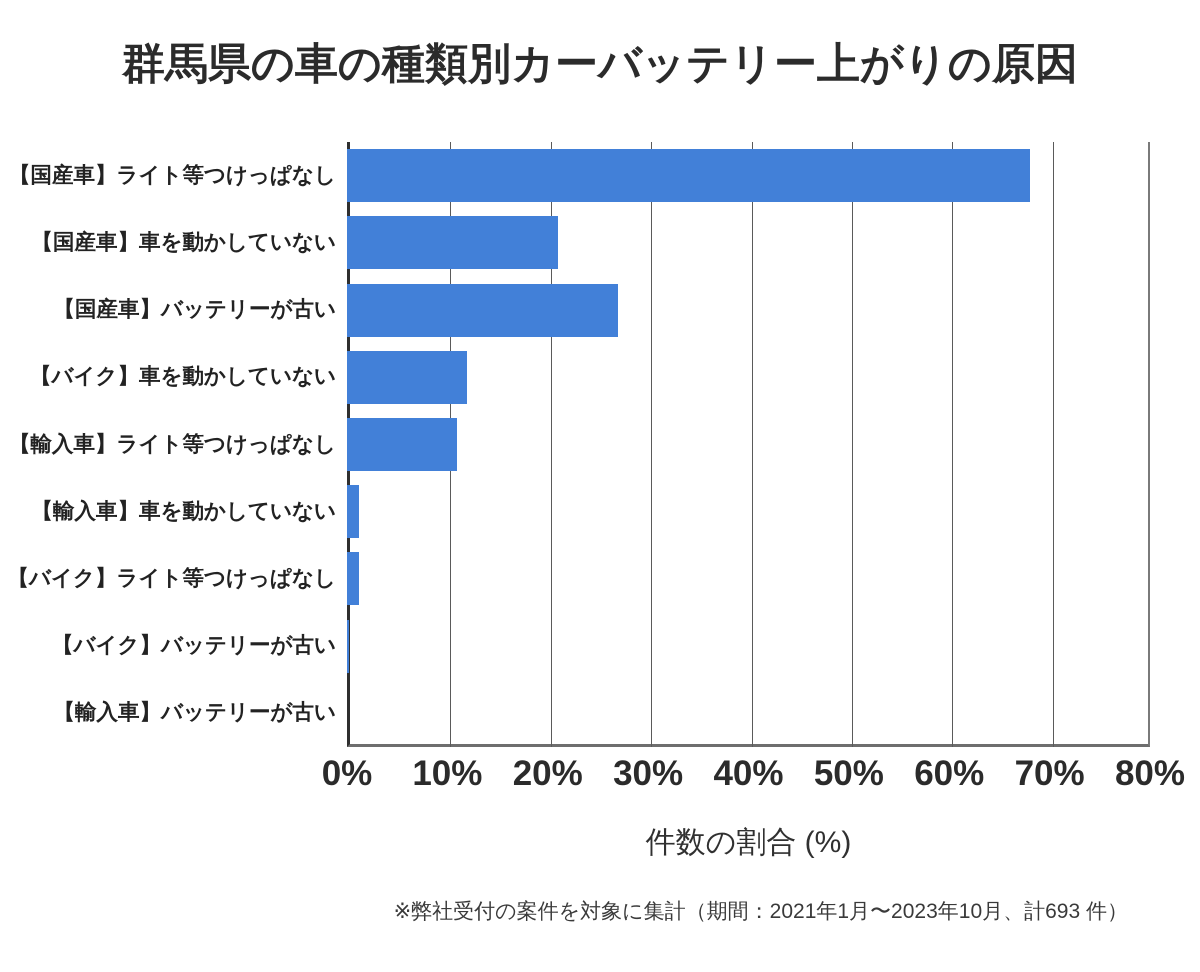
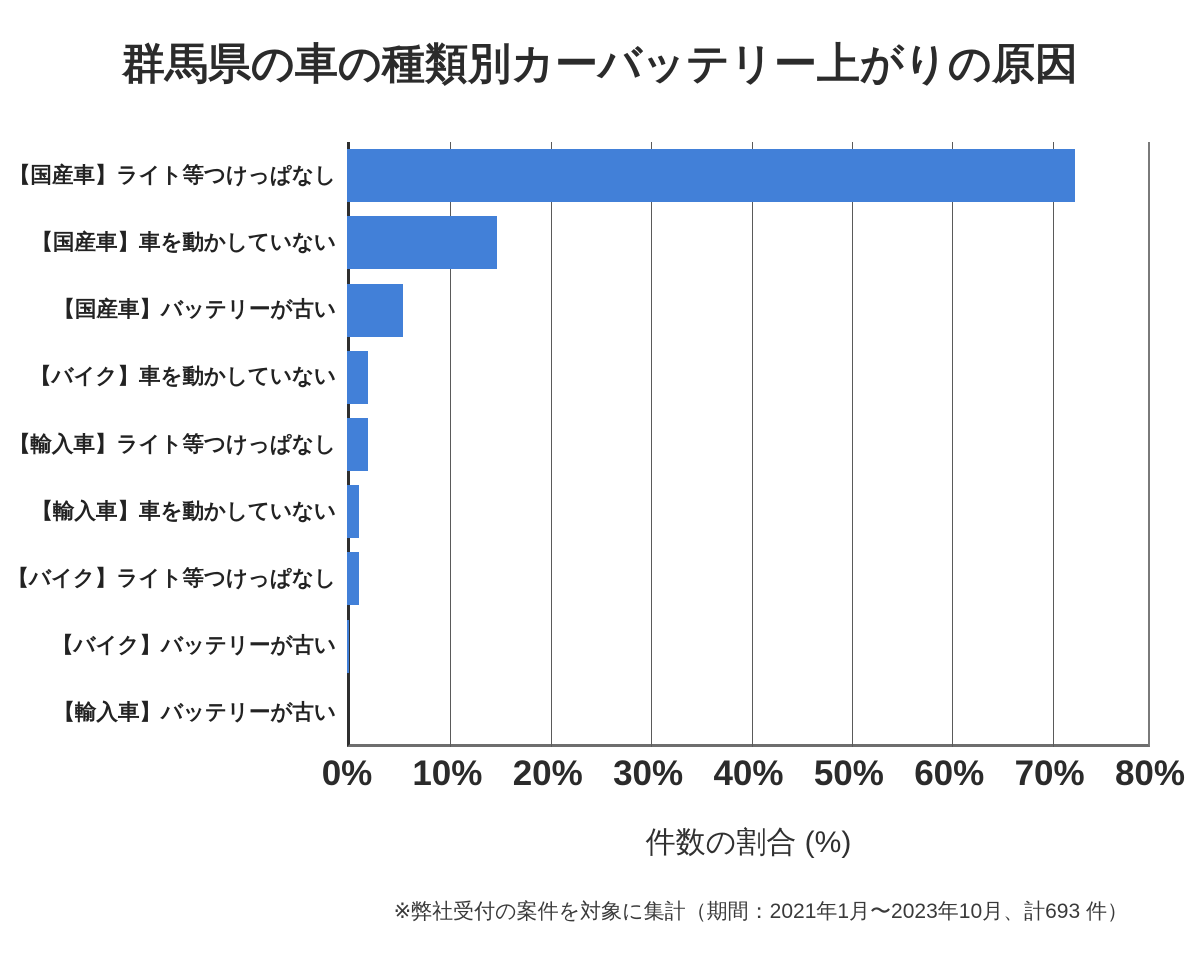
【国産車】ライト等つけっぱなし: 68% -> 72%
【国産車】車を動かしていない: 21% -> 15%
【国産車】バッテリーが古い: 27% -> 6%
【バイク】車を動かしていない: 12% -> 2%
【輸入車】ライト等つけっぱなし: 11% -> 2%
